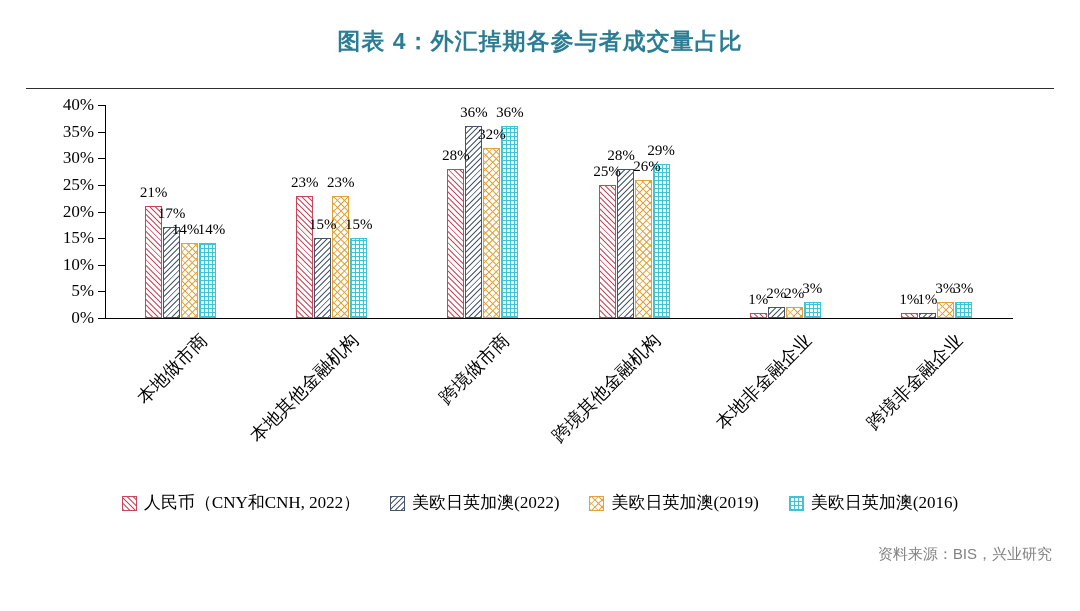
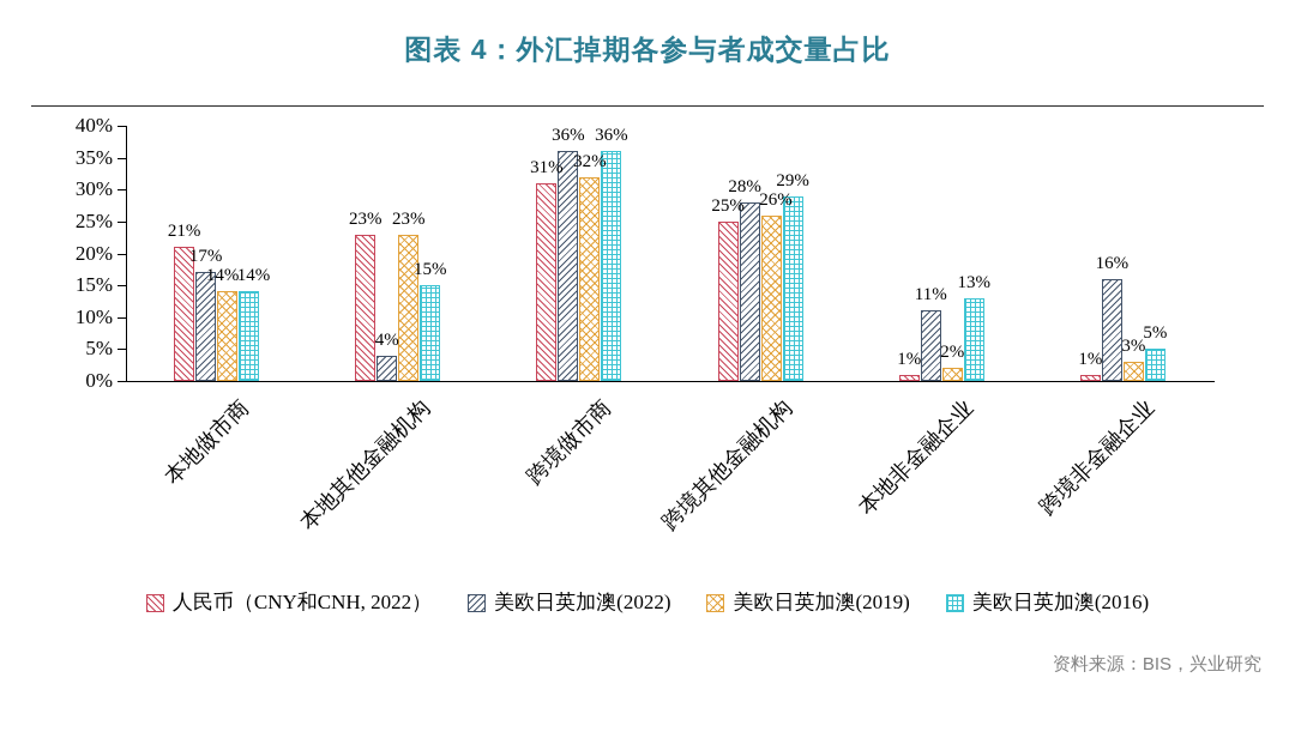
美欧日英加澳(2022)/本地其他金融机构: 15% -> 4%
人民币（CNY和CNH, 2022）/跨境做市商: 28% -> 31%
美欧日英加澳(2022)/本地非金融企业: 2% -> 11%
美欧日英加澳(2016)/本地非金融企业: 3% -> 13%
美欧日英加澳(2022)/跨境非金融企业: 1% -> 16%
美欧日英加澳(2016)/跨境非金融企业: 3% -> 5%
